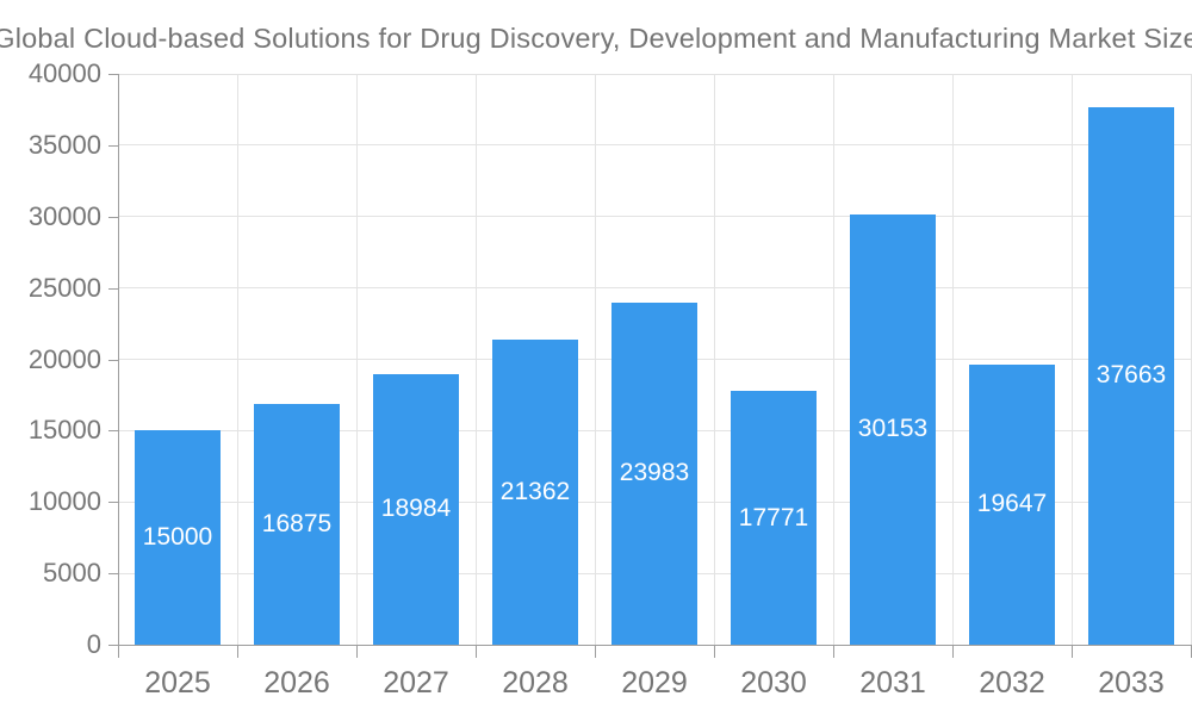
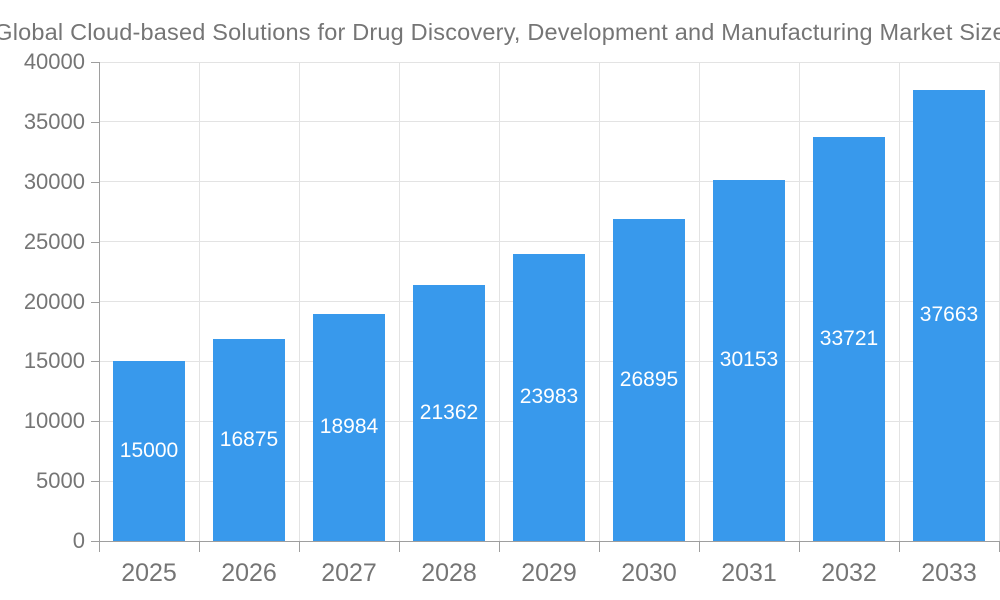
2030: 17771 -> 26895
2032: 19647 -> 33721
